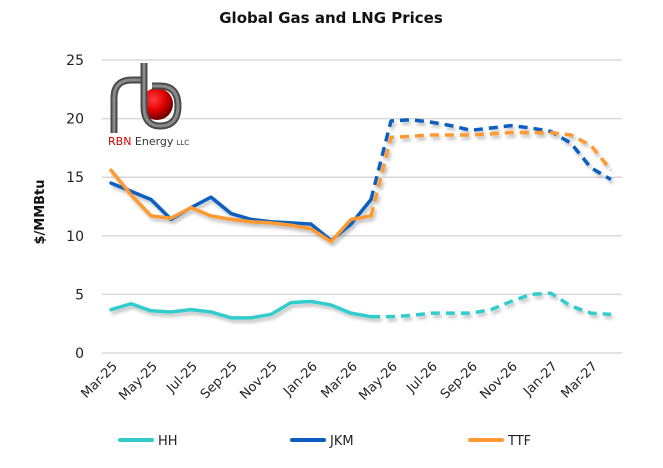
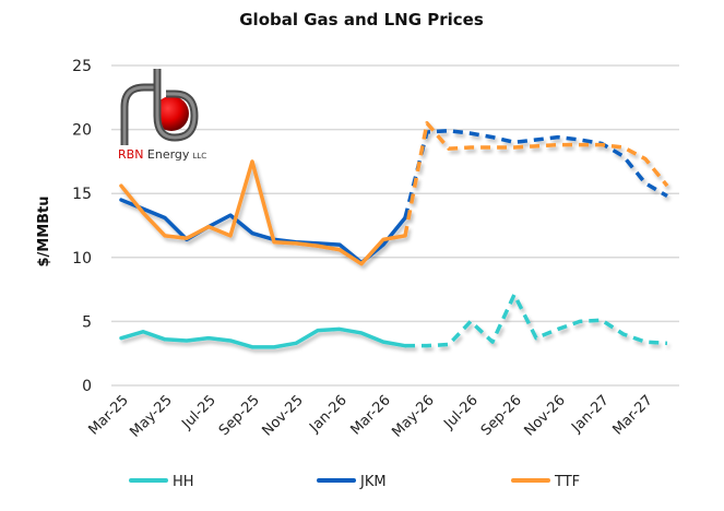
TTF/Sep-25: 11.4 -> 17.5
TTF/May-26: 18.4 -> 20.5
HH/Jul-26: 3.4 -> 5.0
HH/Sep-26: 3.4 -> 7.1
